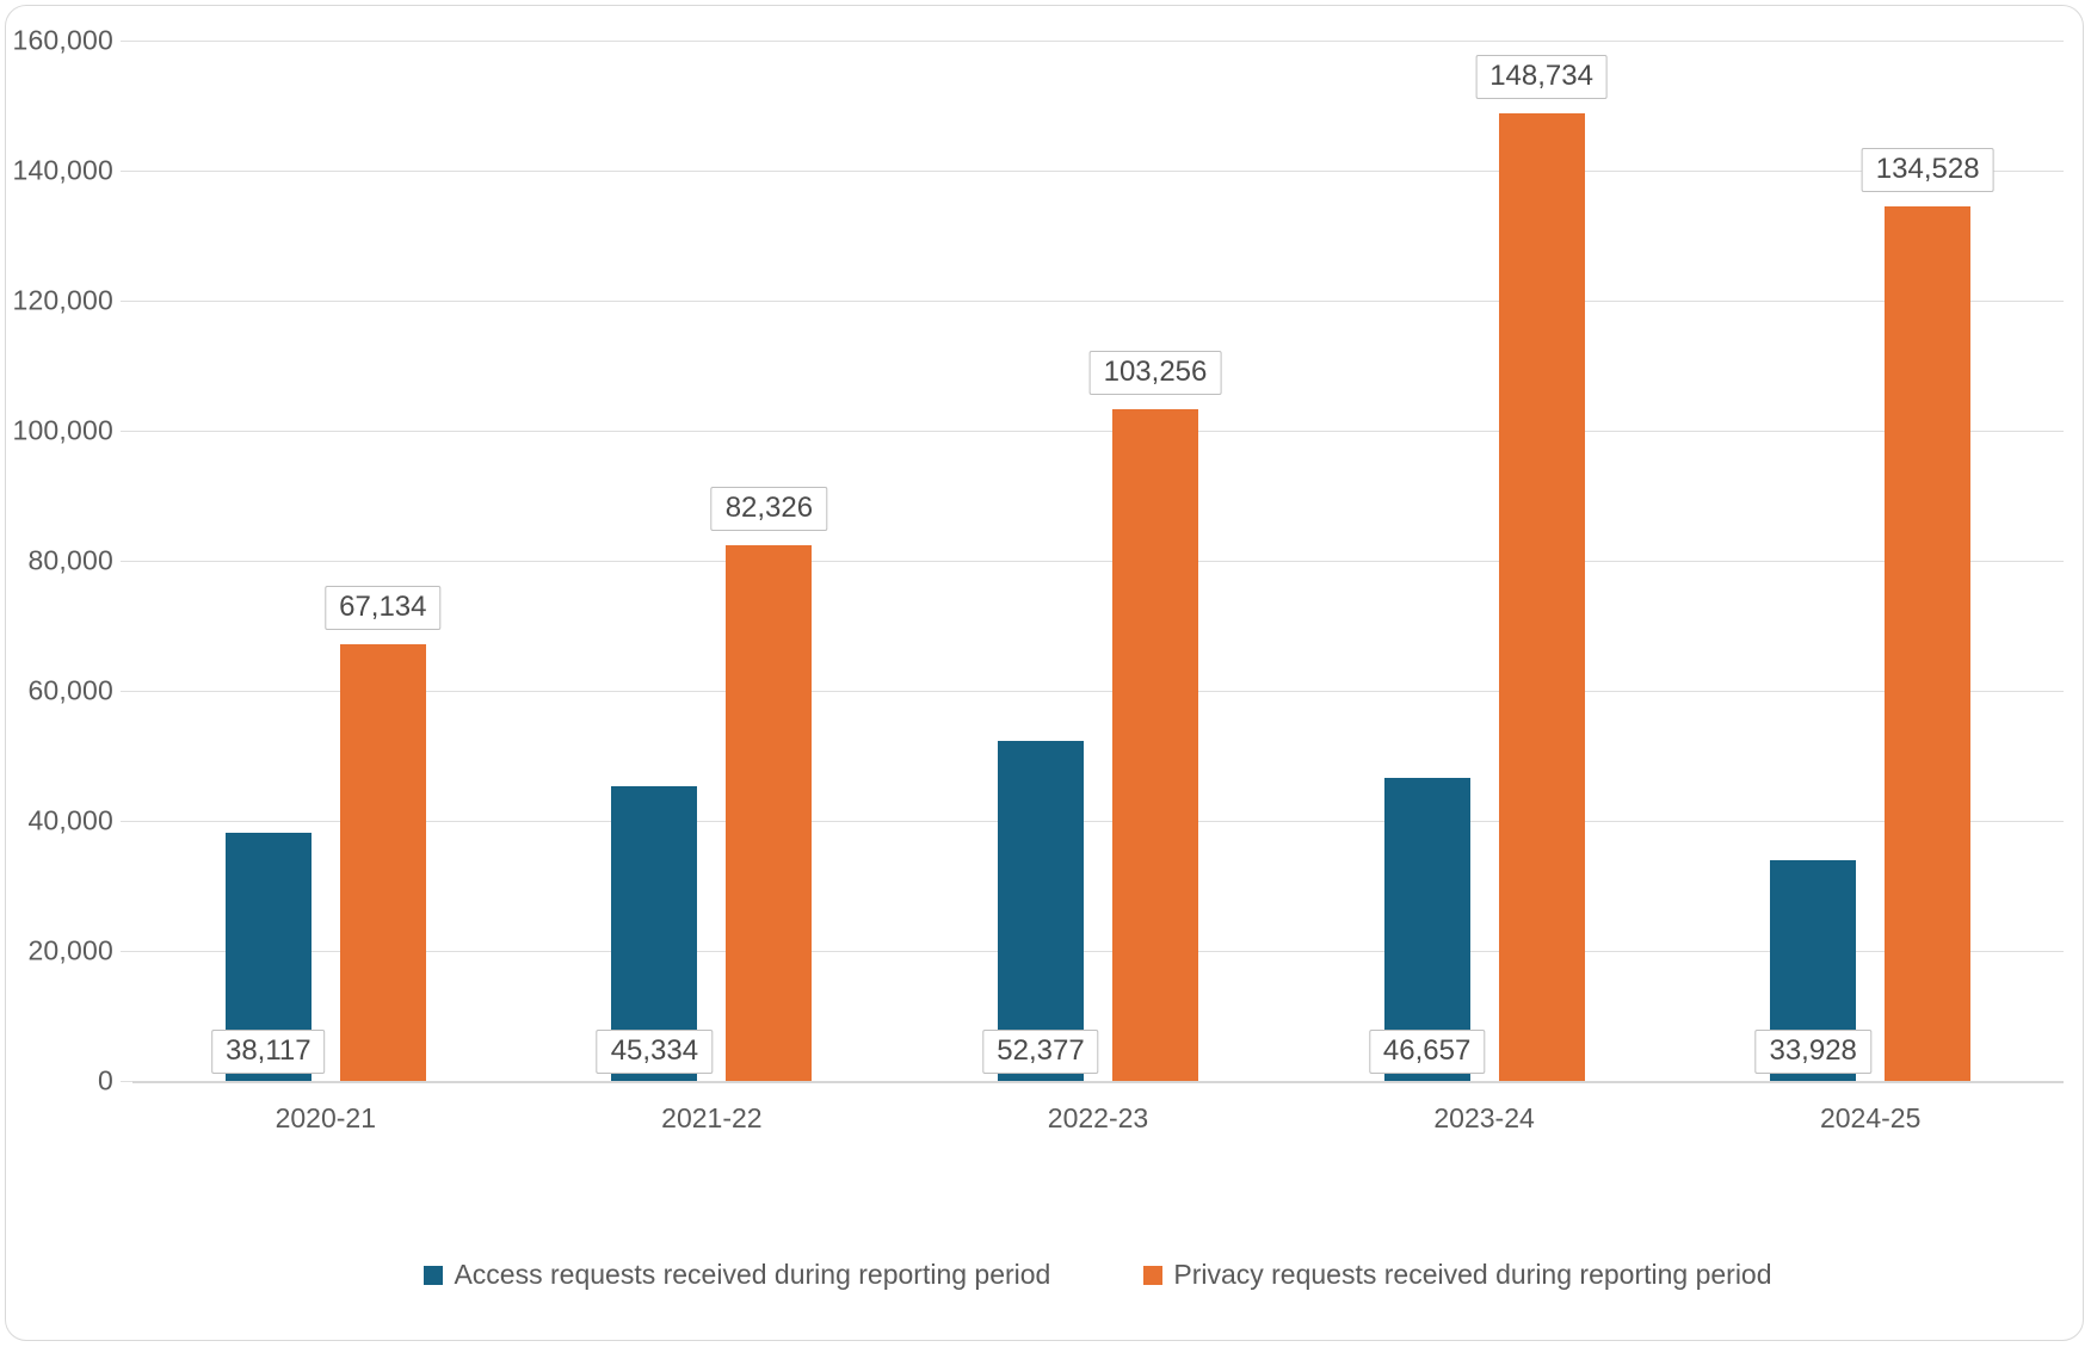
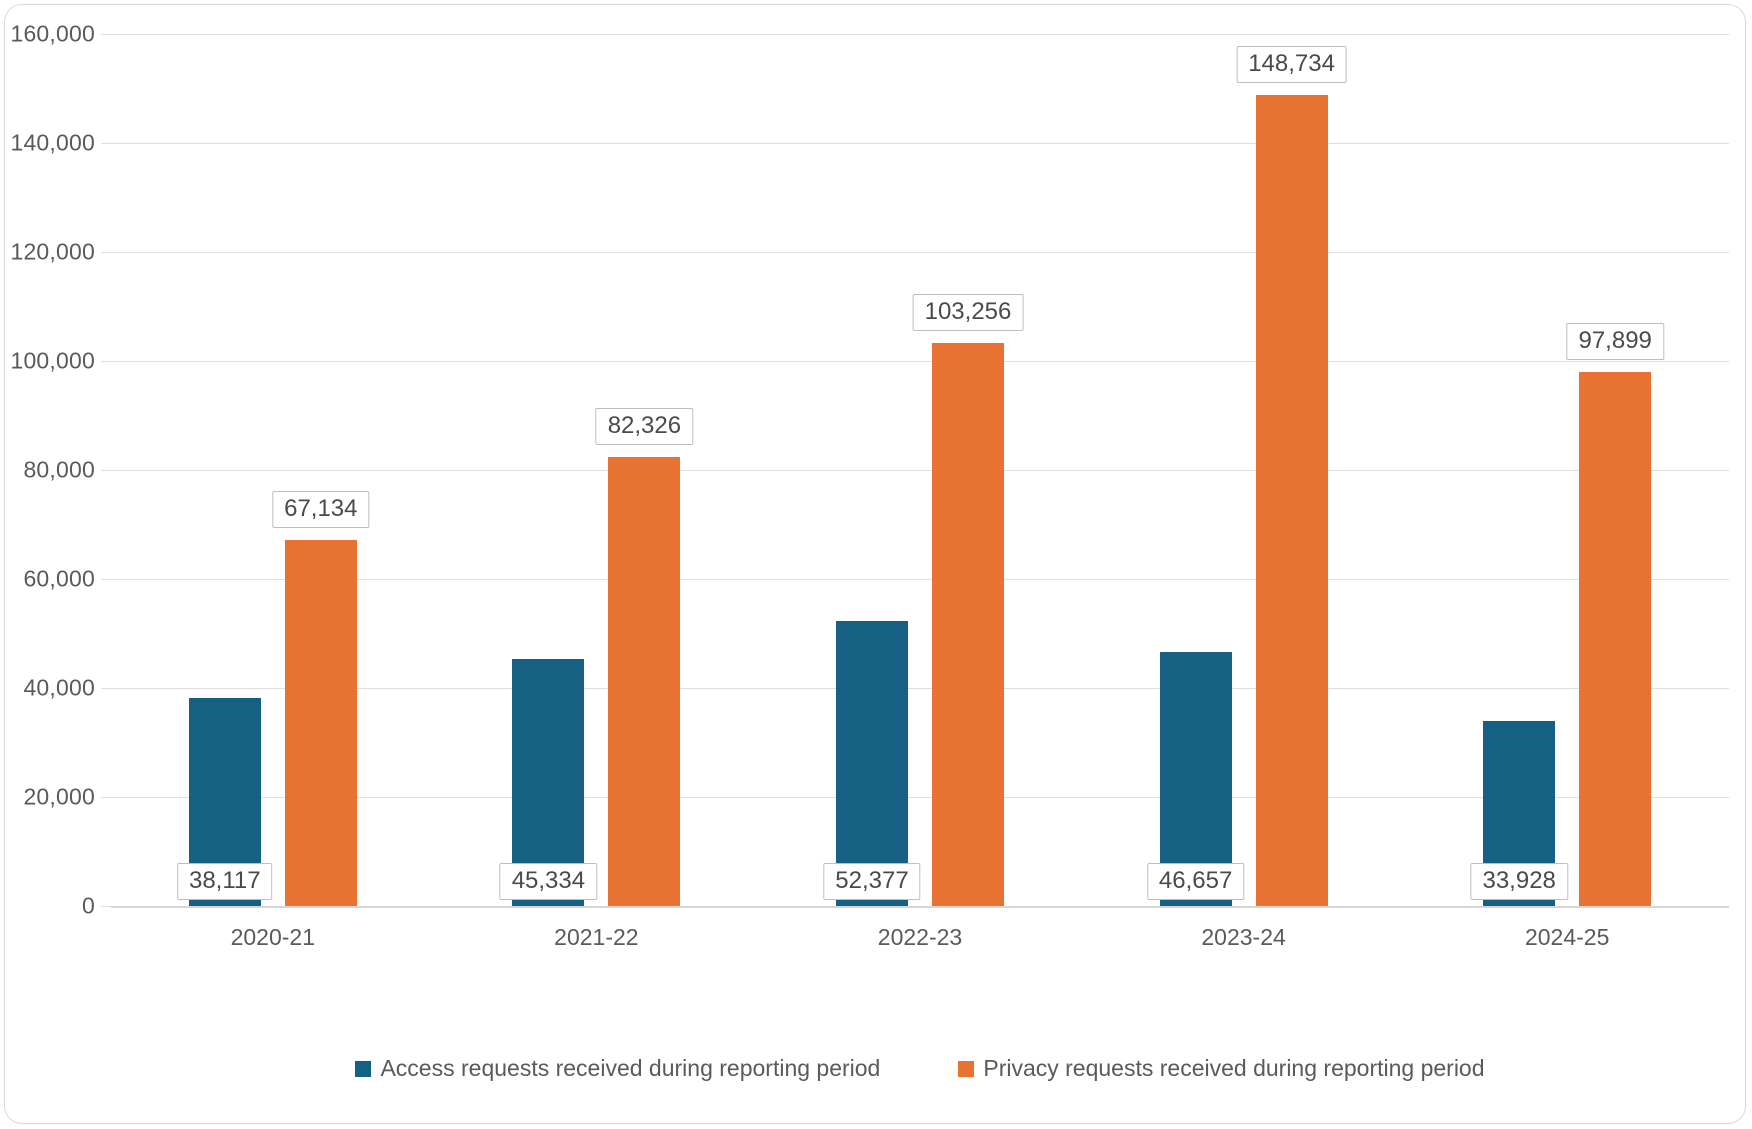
Privacy requests received during reporting period/2024-25: 134,528 -> 97,899
